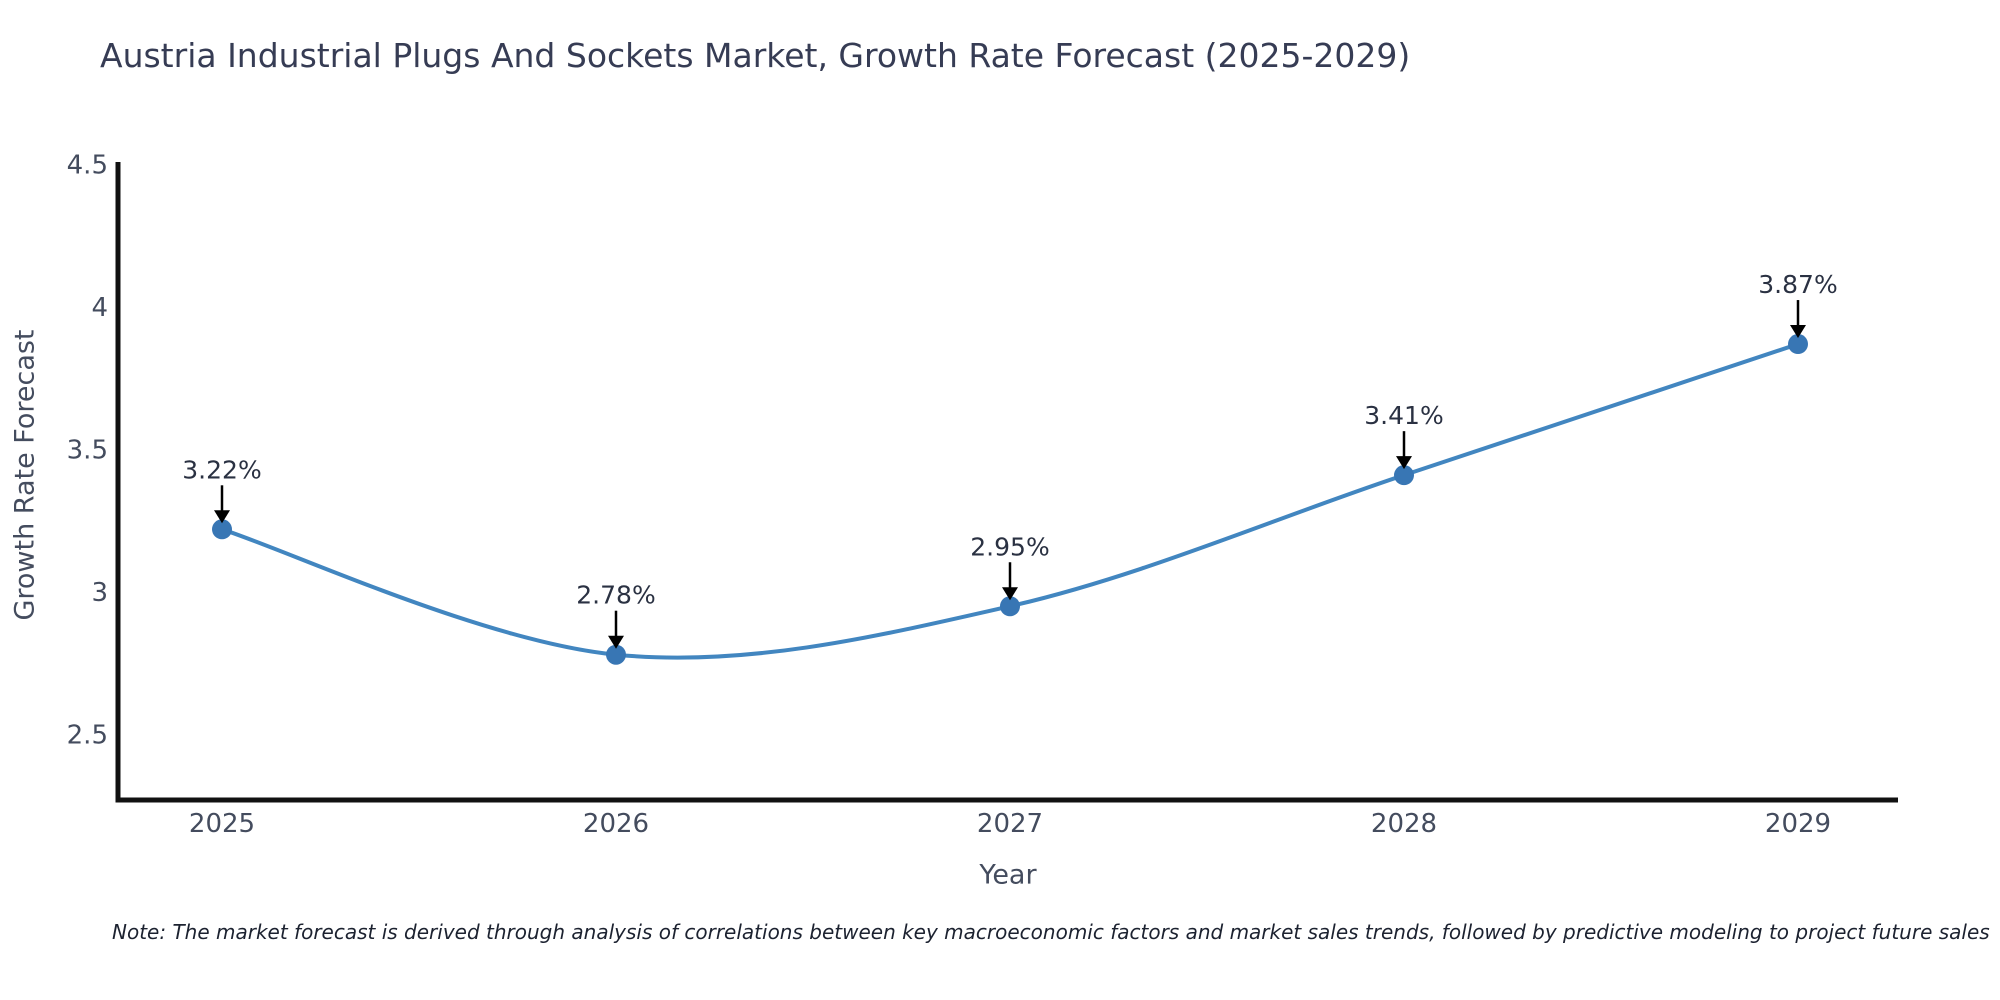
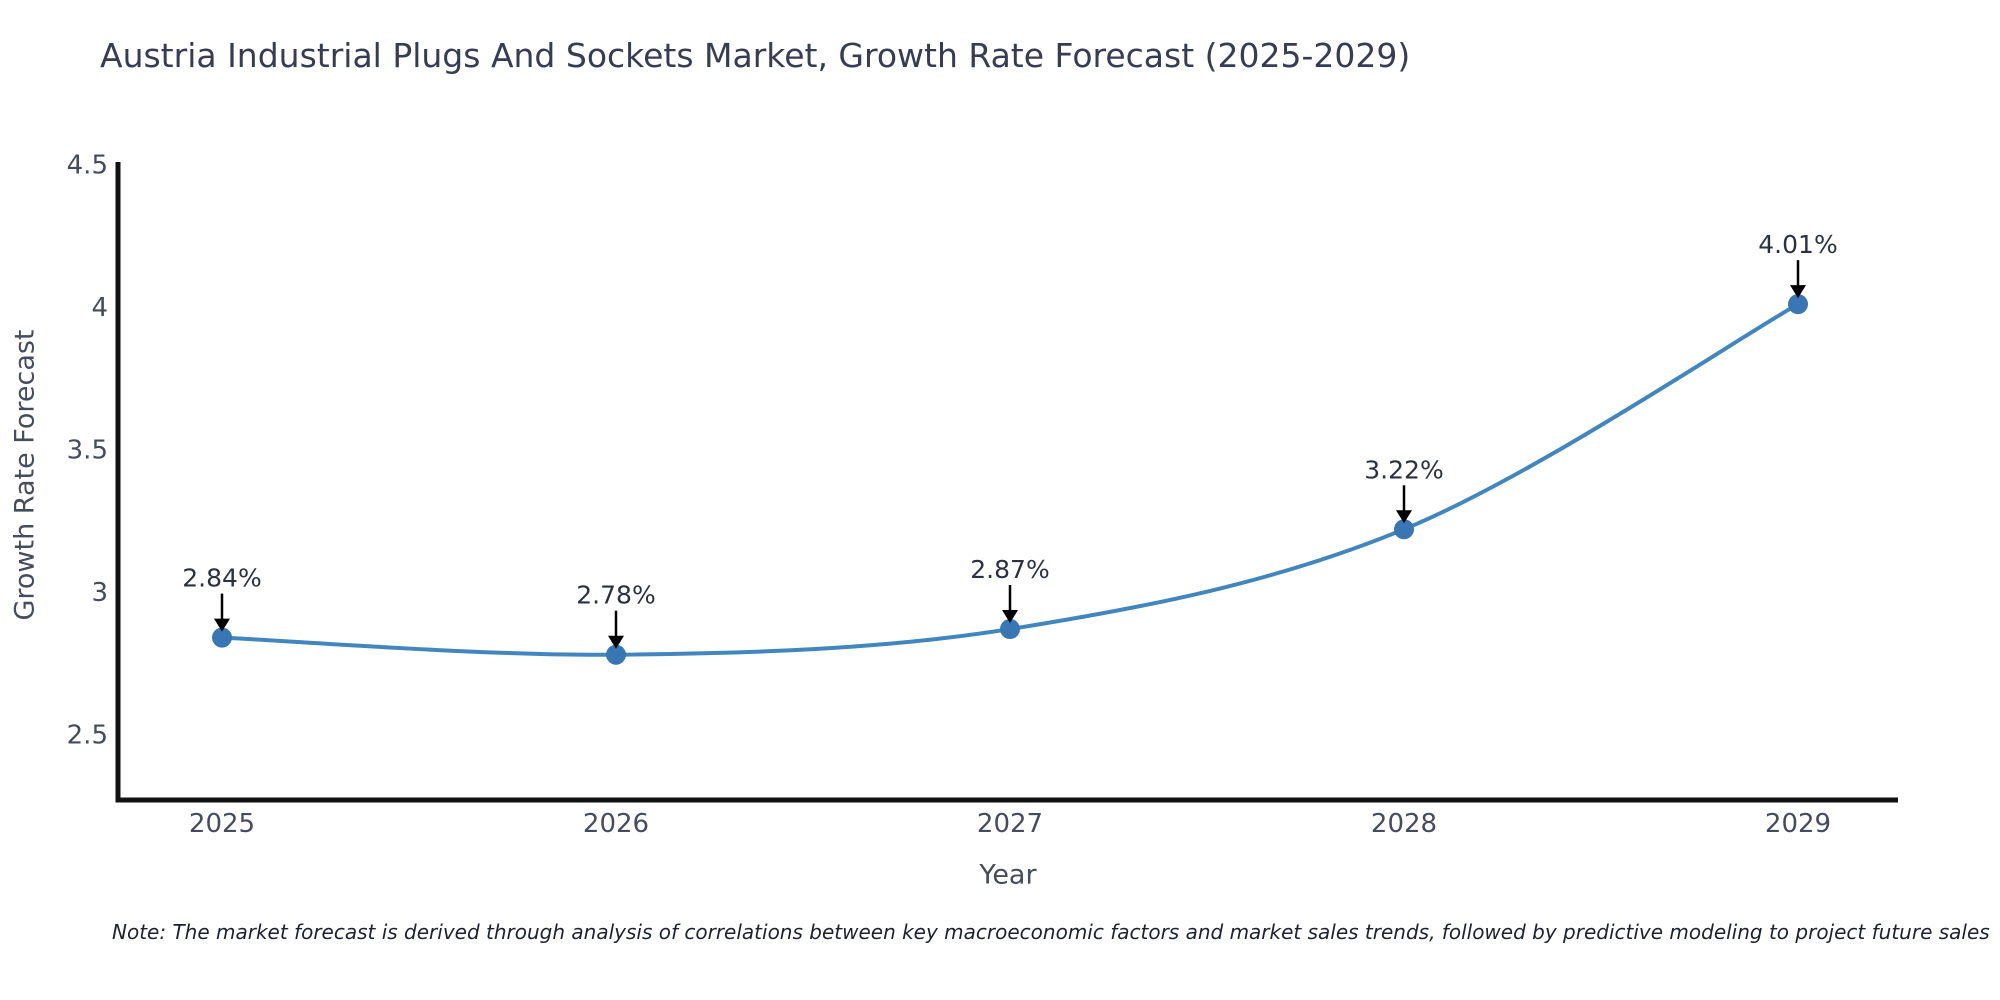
2025: 3.22% -> 2.84%
2027: 2.95% -> 2.87%
2028: 3.41% -> 3.22%
2029: 3.87% -> 4.01%
